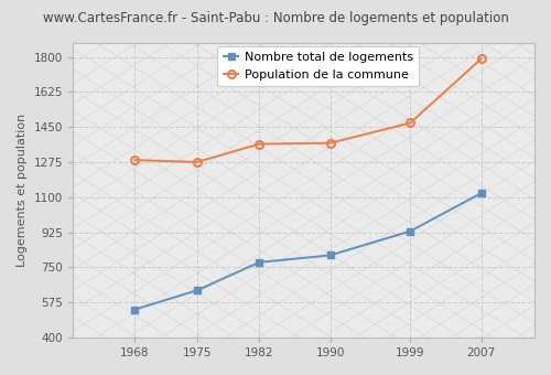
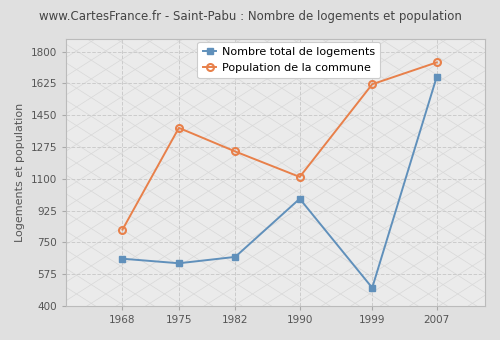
Nombre total de logements/1968: 540 -> 660
Population de la commune/1968: 1280 -> 820
Population de la commune/1975: 1280 -> 1380
Nombre total de logements/1982: 780 -> 670
Population de la commune/1982: 1360 -> 1250
Nombre total de logements/1990: 810 -> 990
Population de la commune/1990: 1370 -> 1110
Nombre total de logements/1999: 930 -> 500
Population de la commune/1999: 1470 -> 1620
Nombre total de logements/2007: 1120 -> 1660
Population de la commune/2007: 1790 -> 1740
